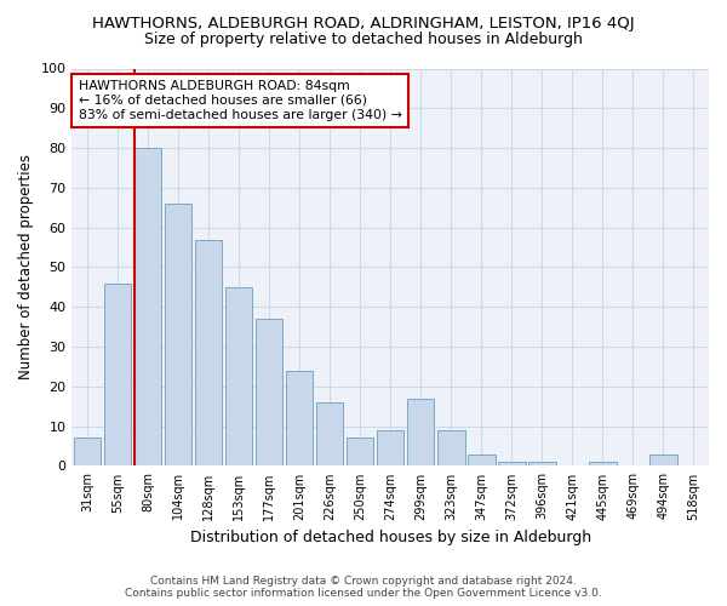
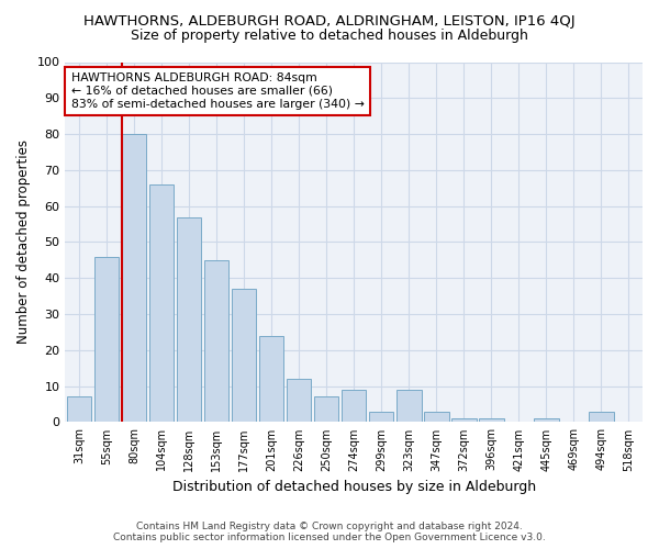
226sqm: 16 -> 12
299sqm: 17 -> 3
